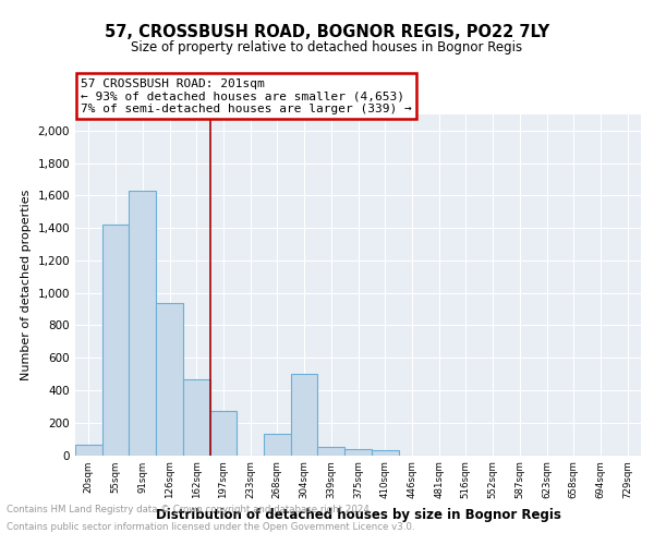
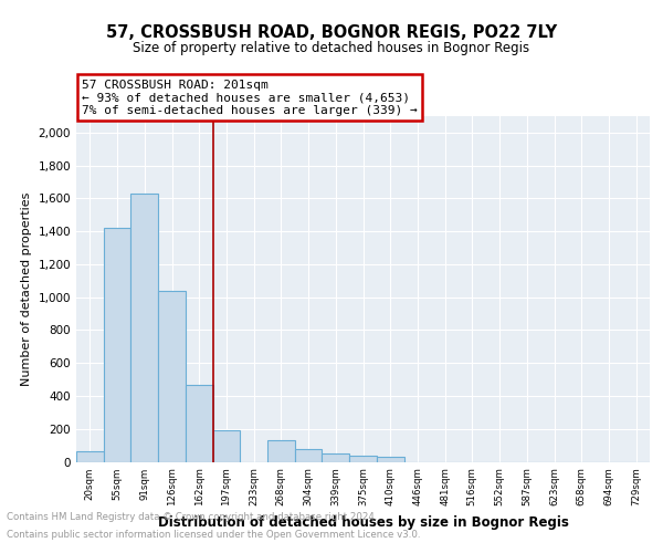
126sqm: 940 -> 1,040
197sqm: 270 -> 190
304sqm: 500 -> 80
